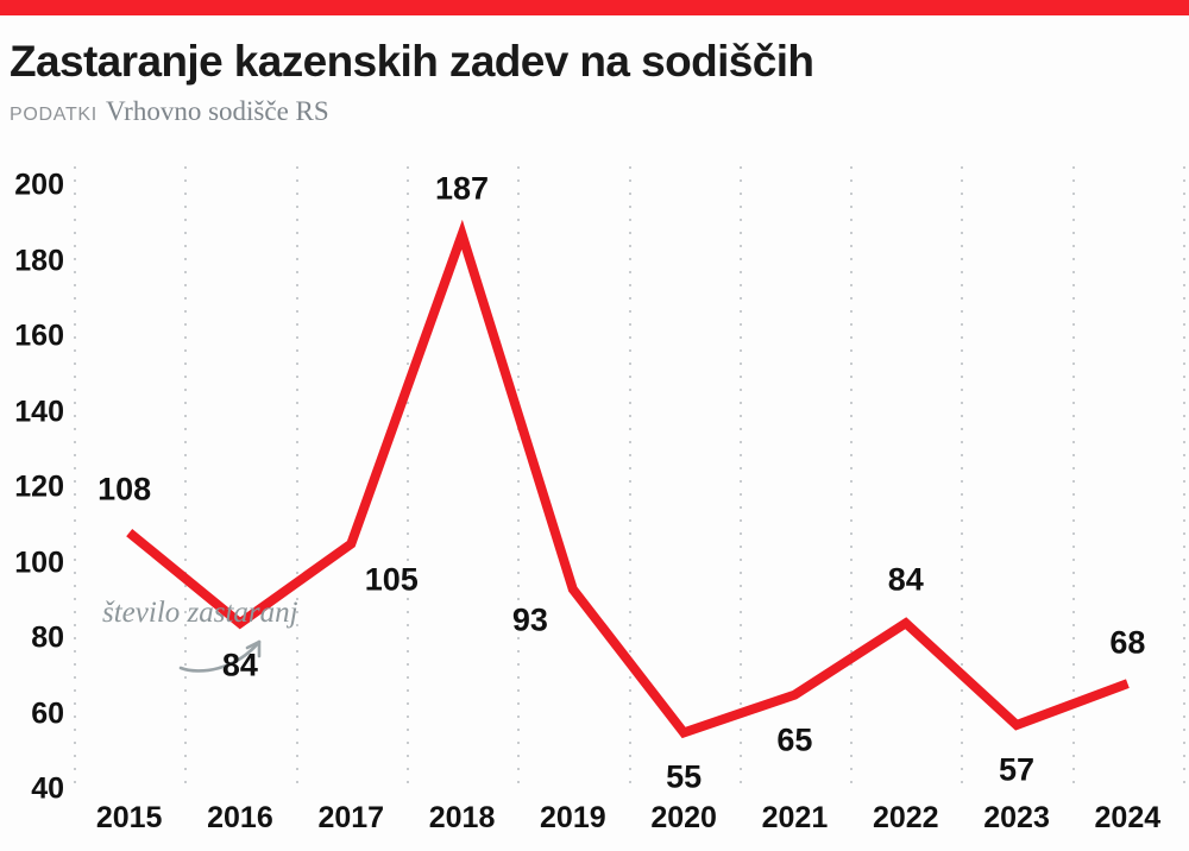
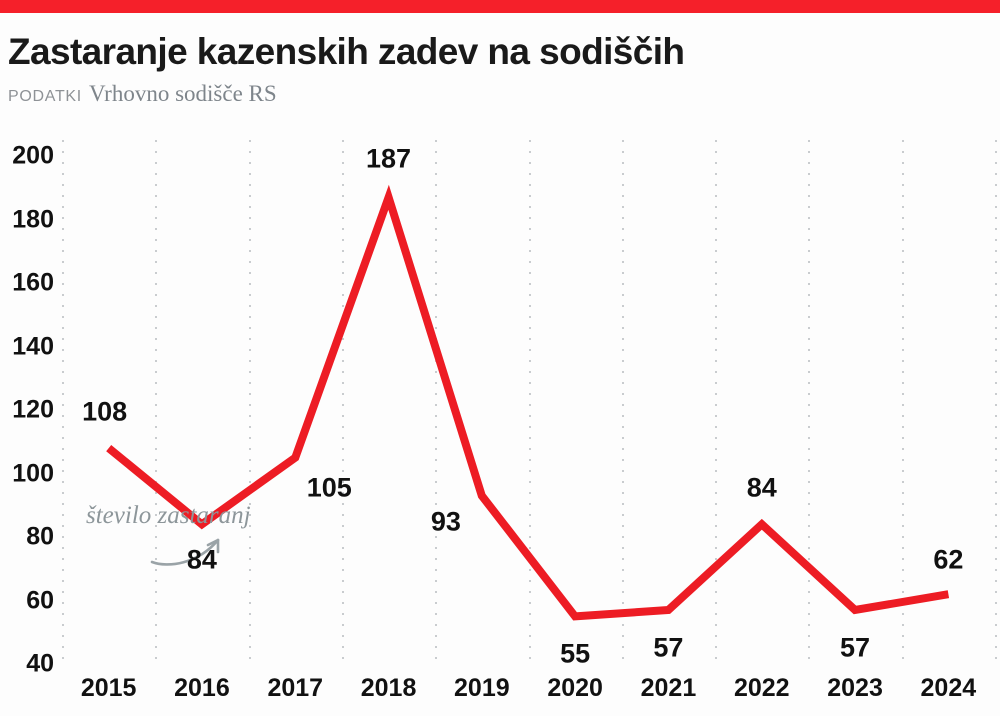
2021: 65 -> 57
2024: 68 -> 62
